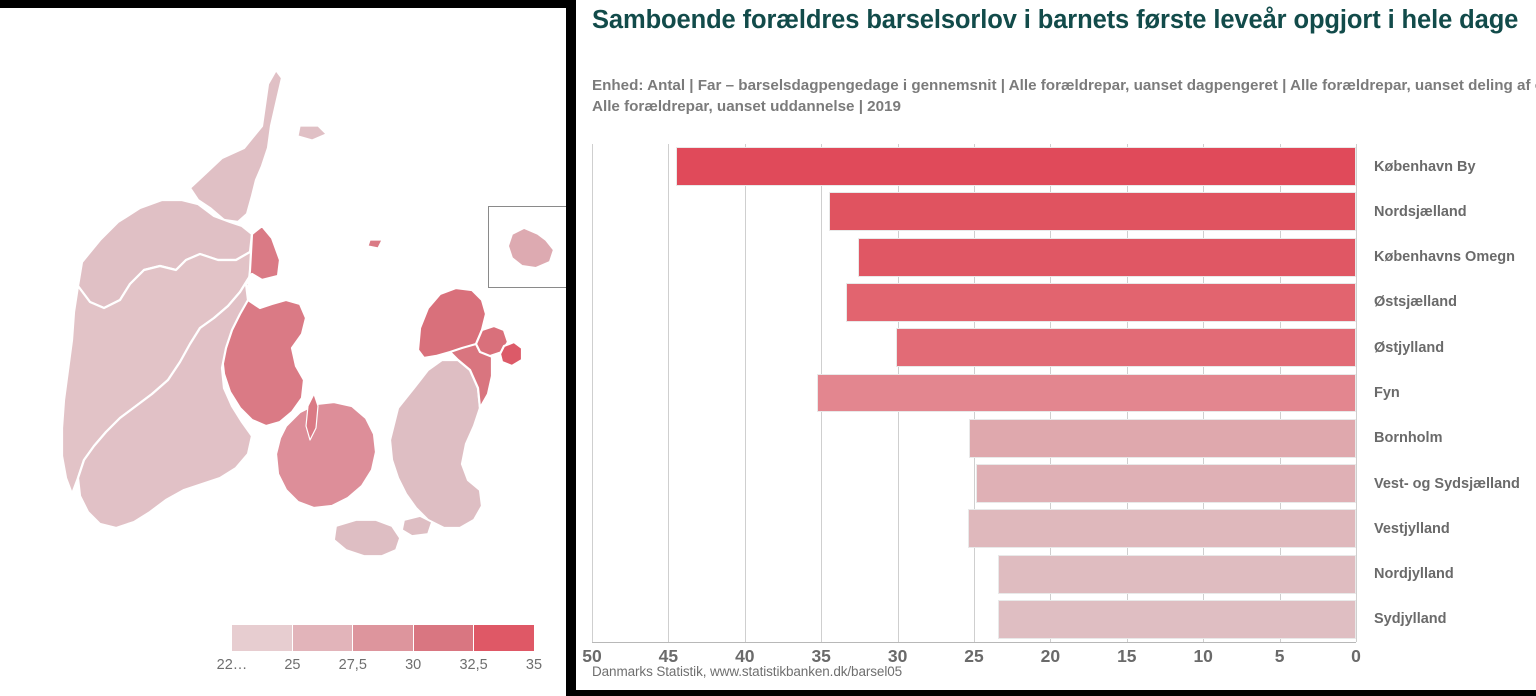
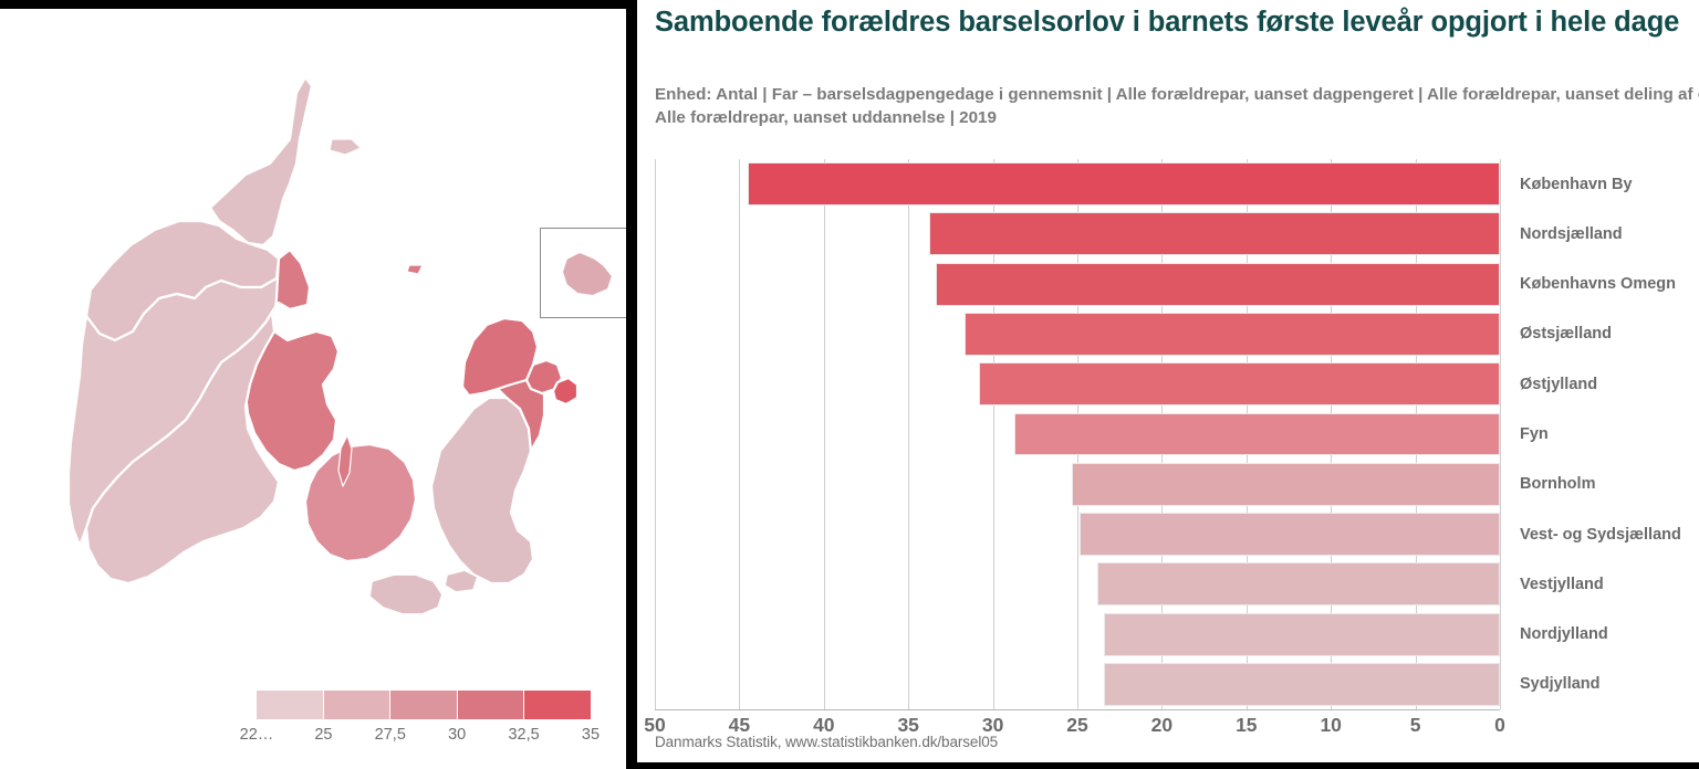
Nordsjælland: 34.5 -> 33.8
Københavns Omegn: 32.6 -> 33.4
Østsjælland: 33.4 -> 31.7
Østjylland: 30.1 -> 30.8
Fyn: 35.3 -> 28.7
Vestjylland: 25.4 -> 23.8
